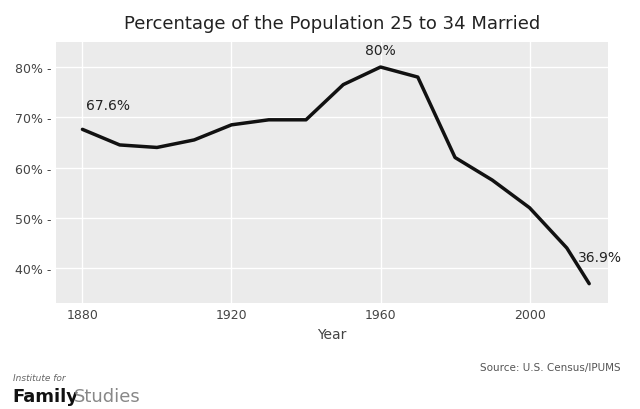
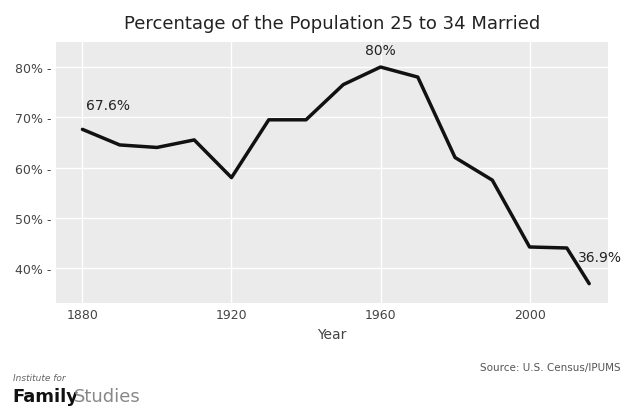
1920: 68.5% - -> 58.0% -
2000: 52.0% - -> 44.2% -
